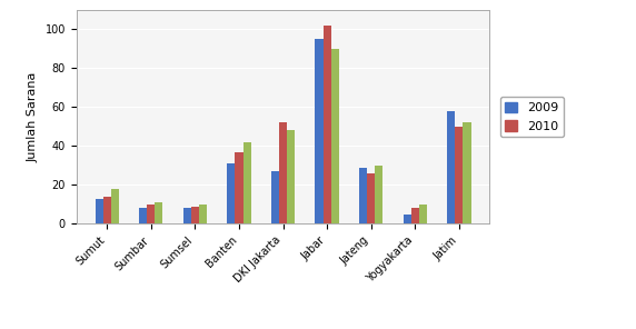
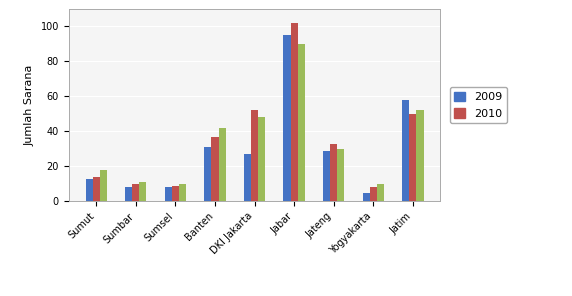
2010/Jateng: 26 -> 33
